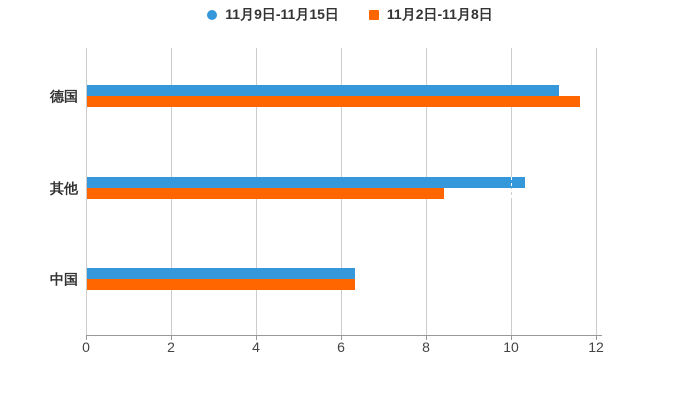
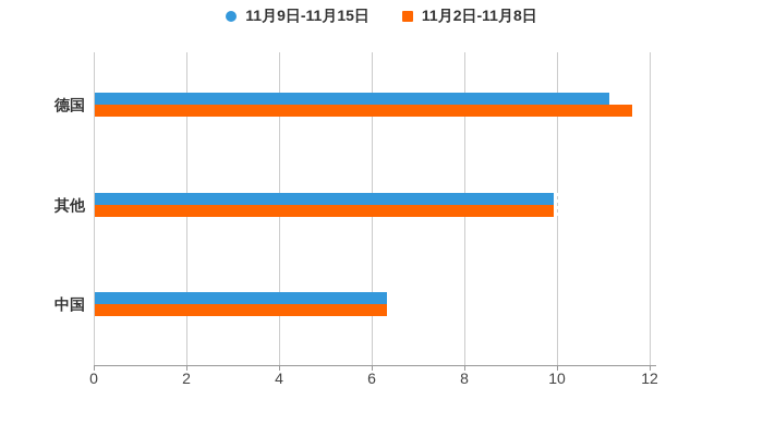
11月9日-11月15日/其他: 10.3 -> 9.9
11月2日-11月8日/其他: 8.4 -> 9.9
